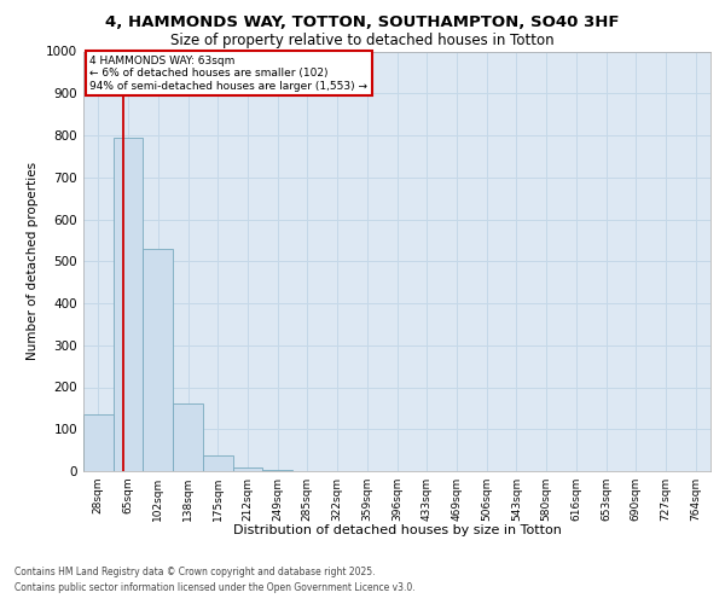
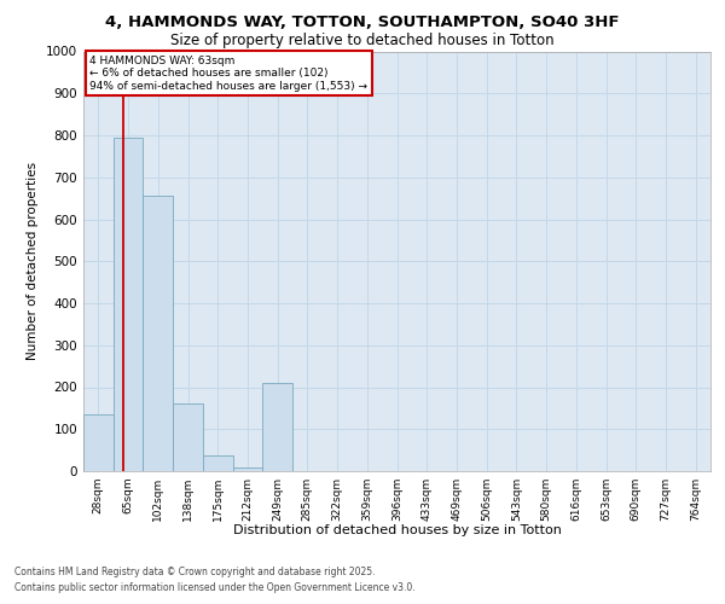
102sqm: 530 -> 655
249sqm: 2 -> 210
